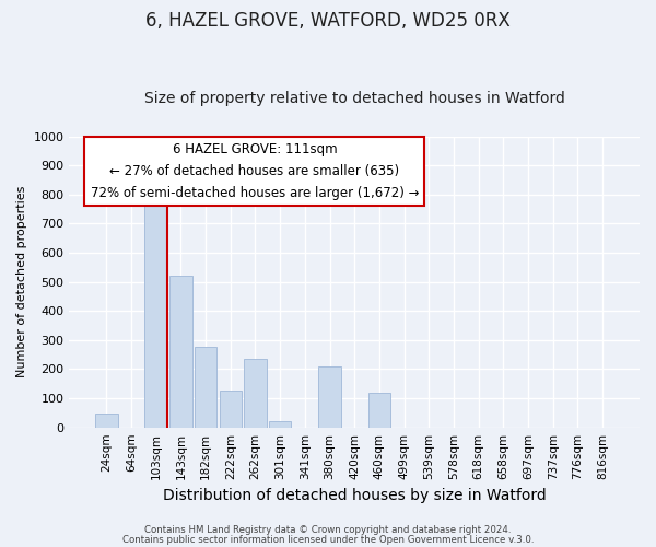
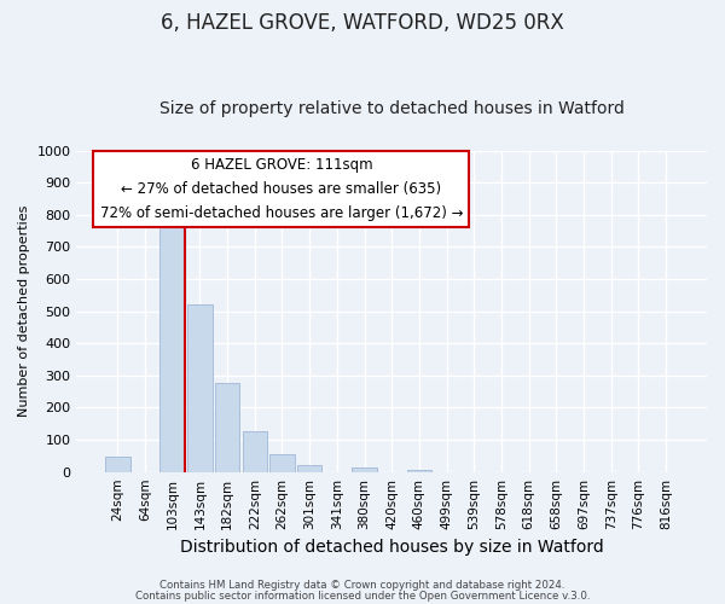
262sqm: 235 -> 57
380sqm: 210 -> 12
460sqm: 120 -> 7
